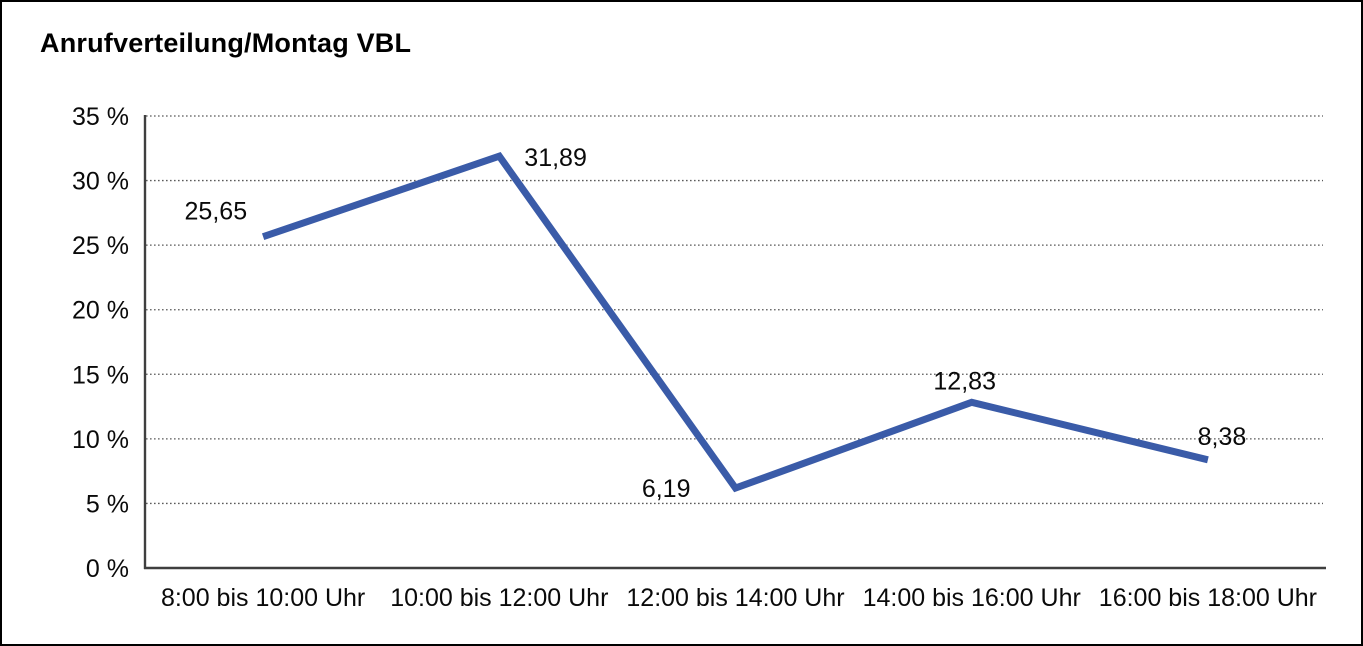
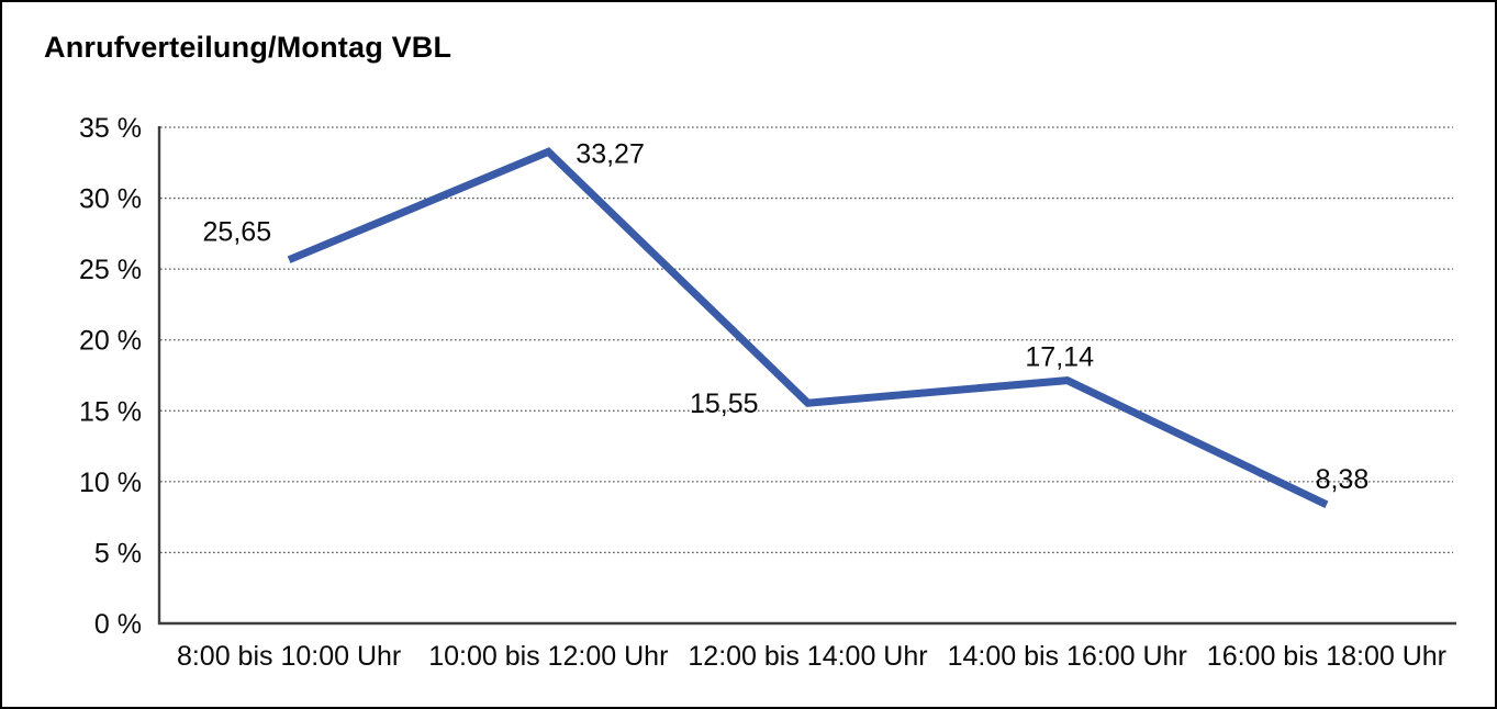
10:00 bis 12:00 Uhr: 31,89 -> 33,27
12:00 bis 14:00 Uhr: 6,19 -> 15,55
14:00 bis 16:00 Uhr: 12,83 -> 17,14
